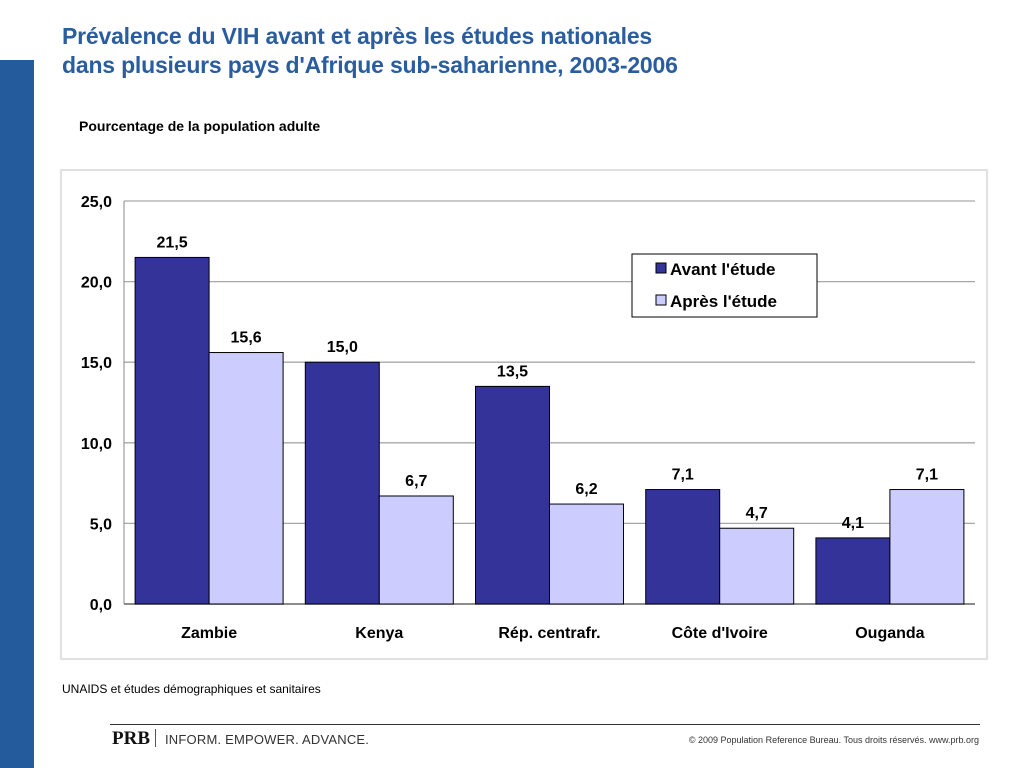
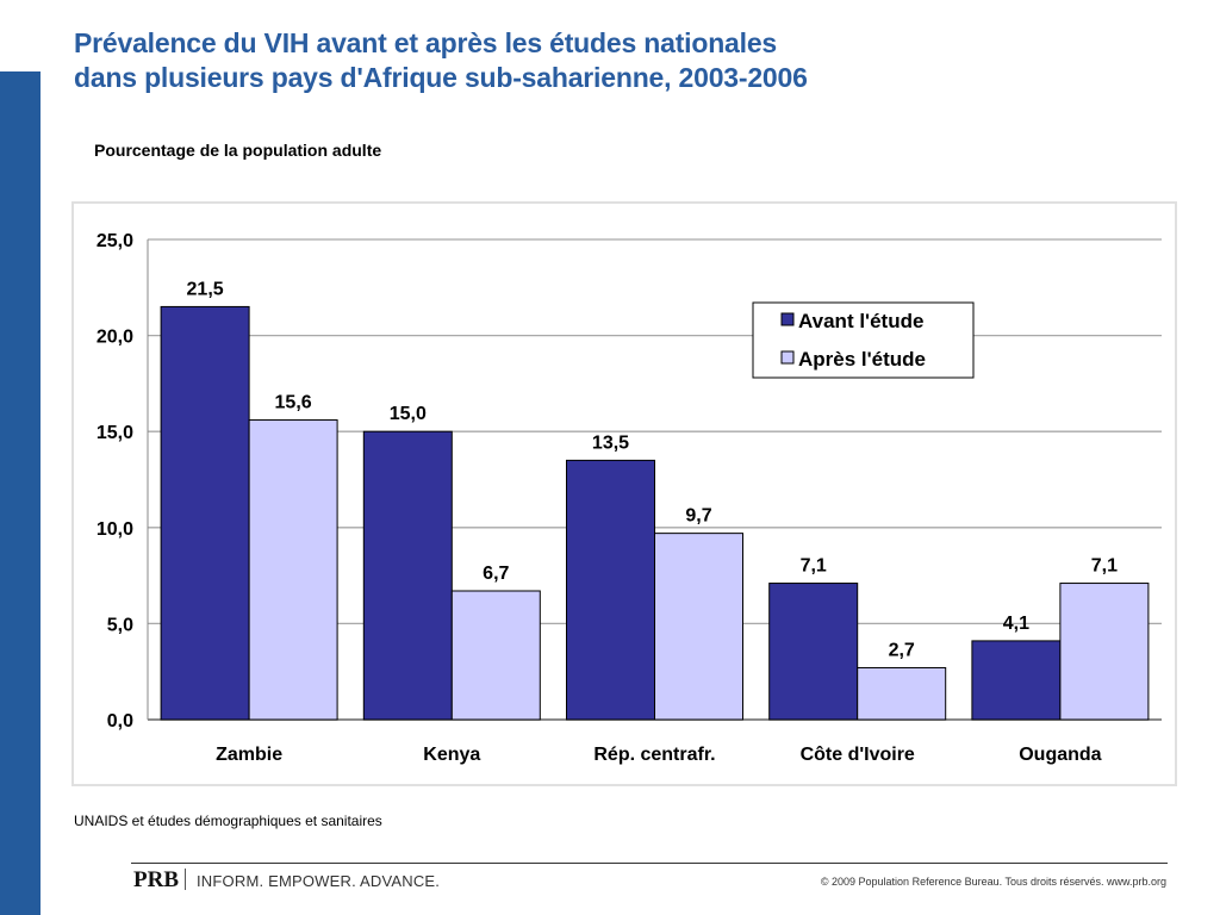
Après l'étude/Rép. centrafr.: 6,2 -> 9,7
Après l'étude/Côte d'Ivoire: 4,7 -> 2,7
